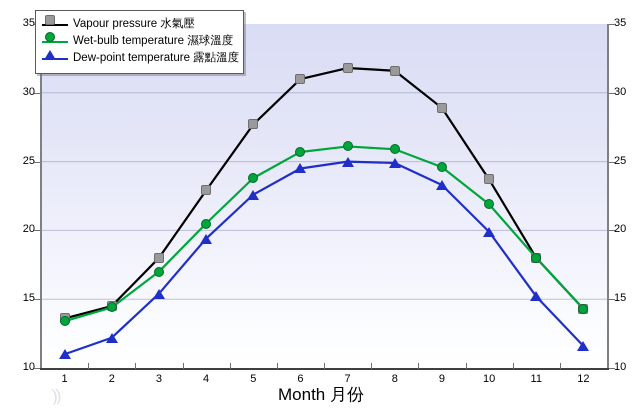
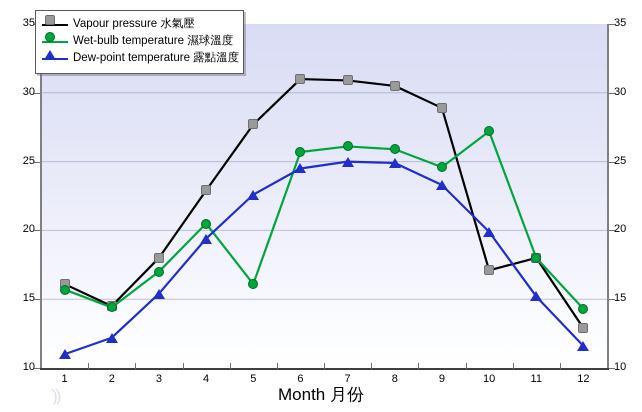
Vapour pressure 水氣壓/1: 13.6 -> 16.1
Wet-bulb temperature 濕球溫度/1: 13.4 -> 15.7
Wet-bulb temperature 濕球溫度/5: 23.8 -> 16.1
Vapour pressure 水氣壓/7: 31.8 -> 30.9
Vapour pressure 水氣壓/8: 31.6 -> 30.5
Vapour pressure 水氣壓/10: 23.7 -> 17.1
Wet-bulb temperature 濕球溫度/10: 21.9 -> 27.2
Vapour pressure 水氣壓/12: 14.3 -> 12.9
